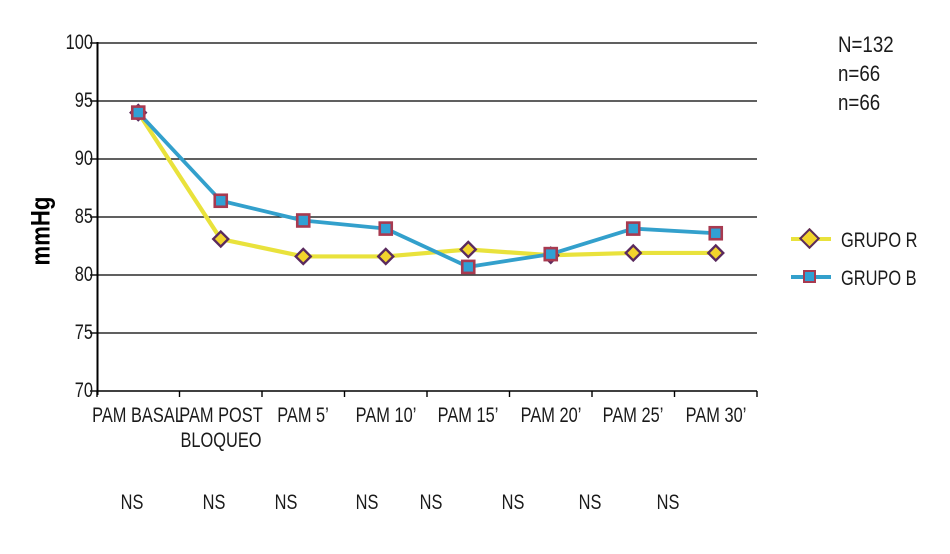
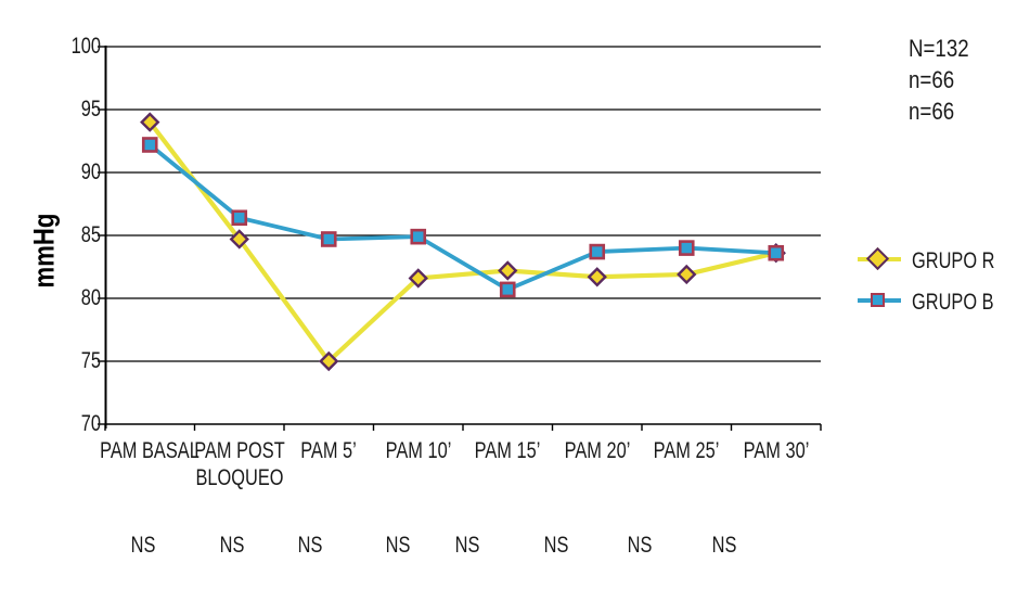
GRUPO B/PAM BASAL: 94.0 -> 92.2
GRUPO R/PAM POST BLOQUEO: 83.1 -> 84.7
GRUPO R/PAM 5’: 81.6 -> 75.0
GRUPO B/PAM 10’: 84.0 -> 84.9
GRUPO B/PAM 20’: 81.8 -> 83.7
GRUPO R/PAM 30’: 81.9 -> 83.6
